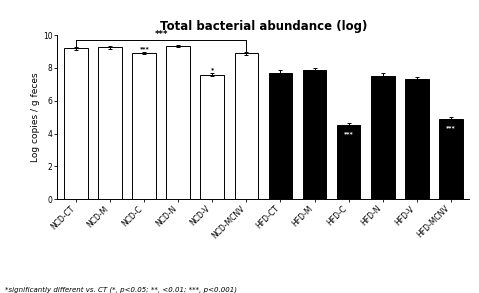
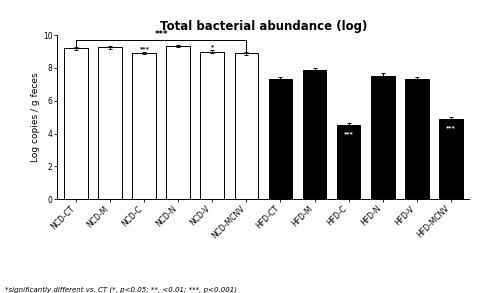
NCD-V: 7.6 -> 9.0
HFD-CT: 7.7 -> 7.3
